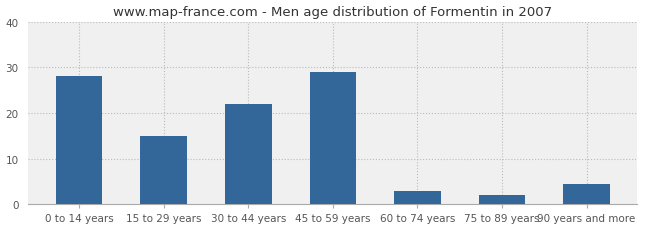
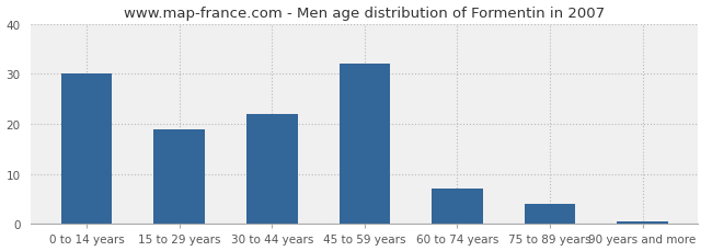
0 to 14 years: 28.0 -> 30.0
15 to 29 years: 15.0 -> 19.0
45 to 59 years: 29.0 -> 32.0
60 to 74 years: 3.0 -> 7.0
75 to 89 years: 2.0 -> 4.0
90 years and more: 4.5 -> 0.5
